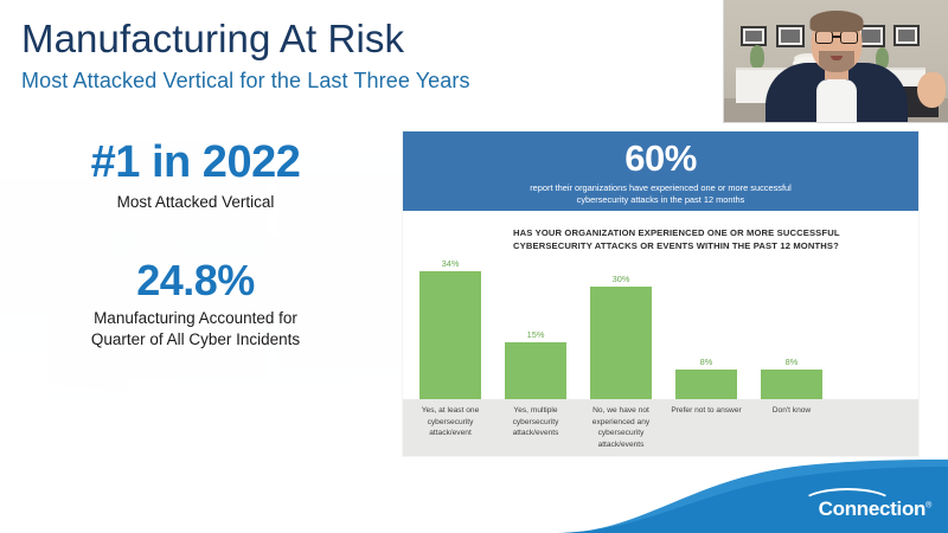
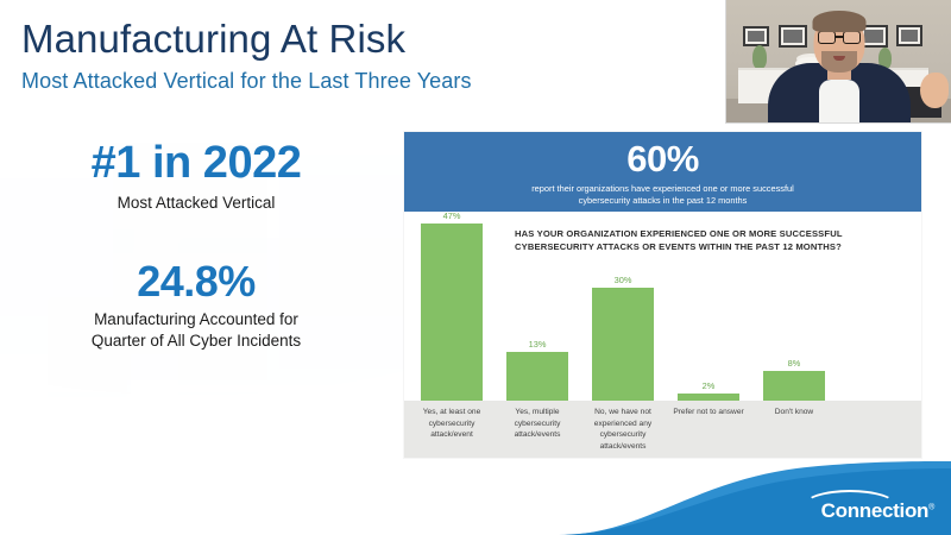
Yes, at least one cybersecurity attack/event: 34% -> 47%
Yes, multiple cybersecurity attack/events: 15% -> 13%
Prefer not to answer: 8% -> 2%
